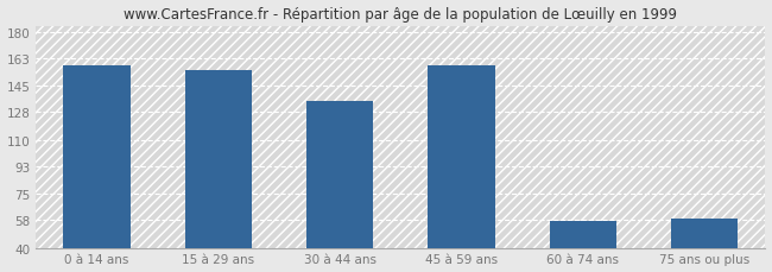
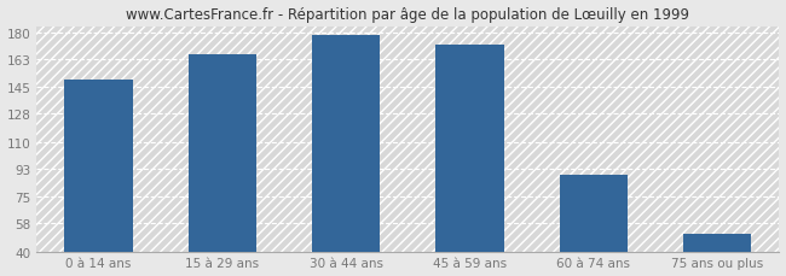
0 à 14 ans: 158 -> 150
15 à 29 ans: 155 -> 166
30 à 44 ans: 135 -> 178
45 à 59 ans: 158 -> 172
60 à 74 ans: 57 -> 89
75 ans ou plus: 59 -> 51
